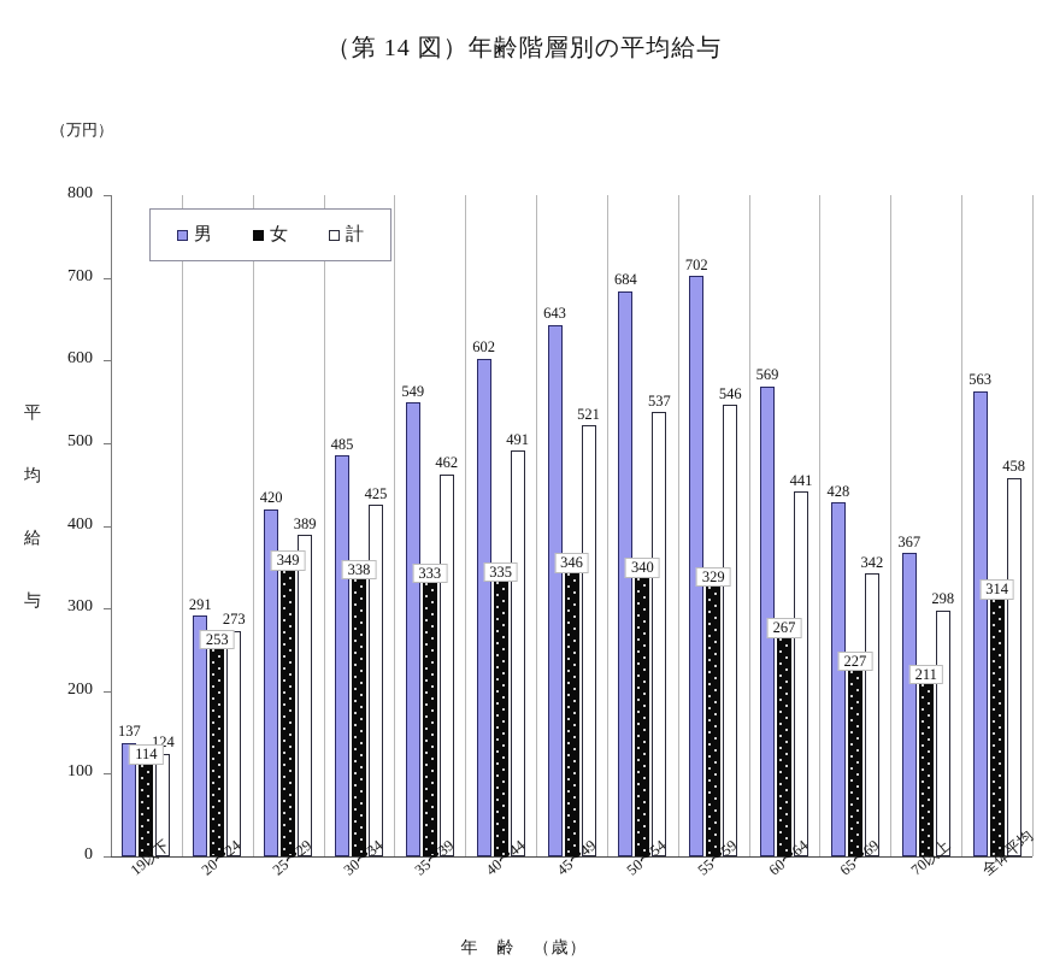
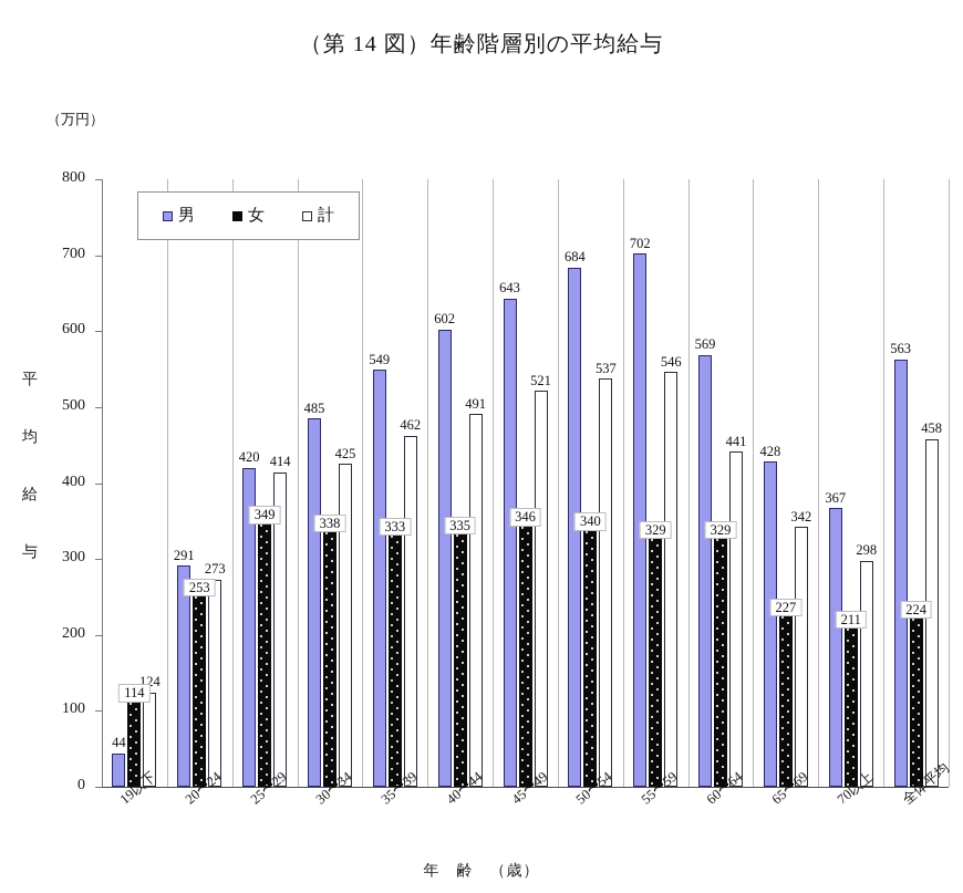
男/19以下: 137 -> 44
計/25〜29: 389 -> 414
女/60〜64: 267 -> 329
女/全体平均: 314 -> 224
